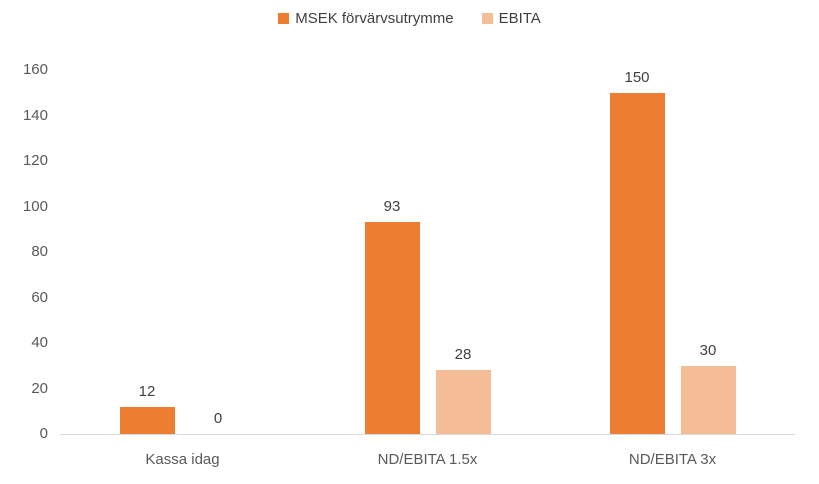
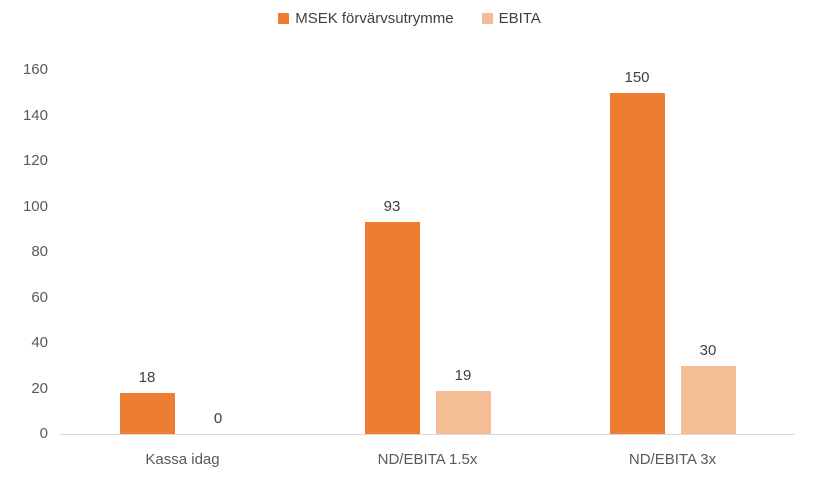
MSEK förvärvsutrymme/Kassa idag: 12 -> 18
EBITA/ND/EBITA 1.5x: 28 -> 19
